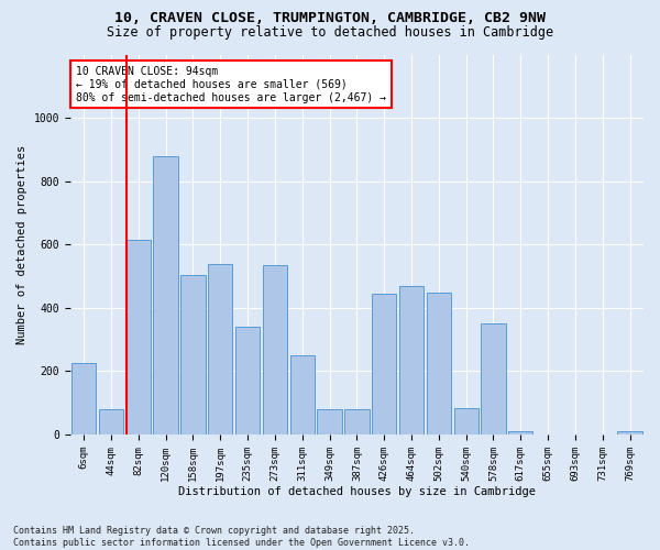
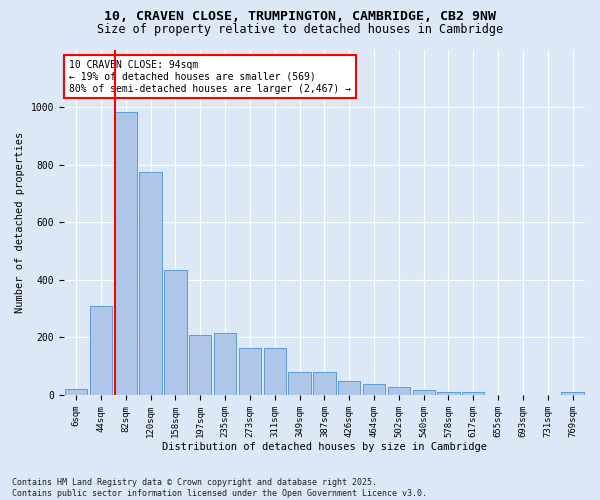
6sqm: 225 -> 22
44sqm: 80 -> 308
82sqm: 615 -> 985
120sqm: 880 -> 775
158sqm: 505 -> 435
197sqm: 540 -> 210
235sqm: 340 -> 215
273sqm: 535 -> 162
311sqm: 250 -> 162
426sqm: 445 -> 50
464sqm: 470 -> 38
502sqm: 450 -> 28
540sqm: 85 -> 18
578sqm: 350 -> 12
